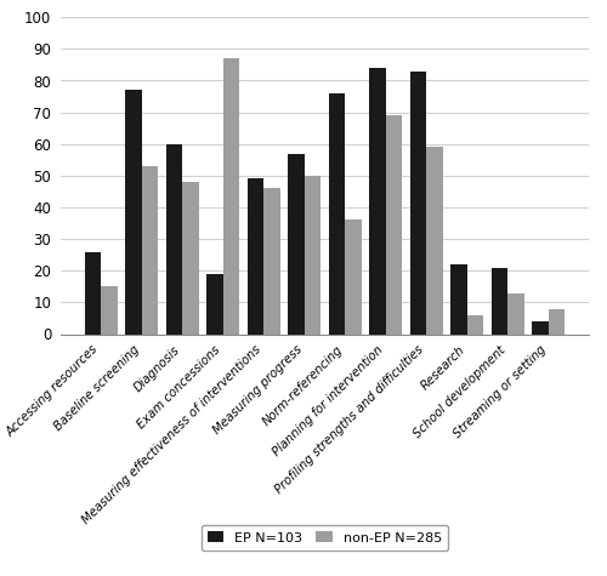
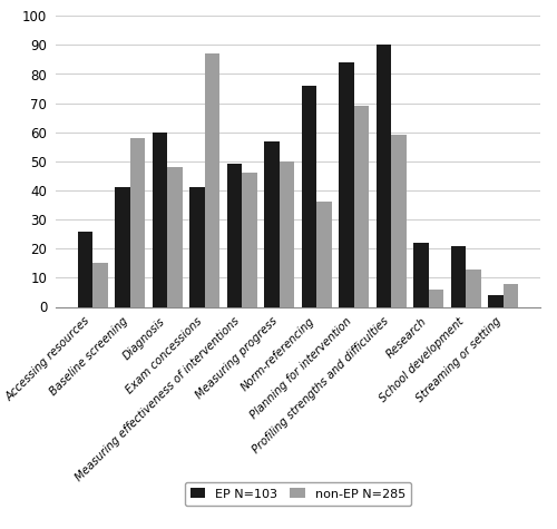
EP N=103/Baseline screening: 77 -> 41
non-EP N=285/Baseline screening: 53 -> 58
EP N=103/Exam concessions: 19 -> 41
EP N=103/Profiling strengths and difficulties: 83 -> 90
